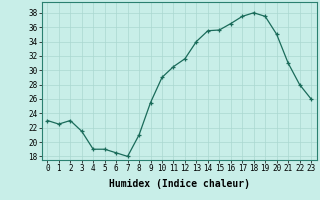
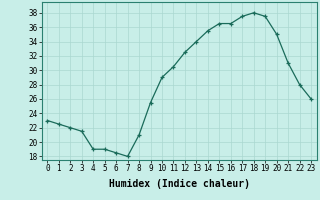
2: 23.0 -> 22.0
12: 31.6 -> 32.5
15: 35.6 -> 36.5
